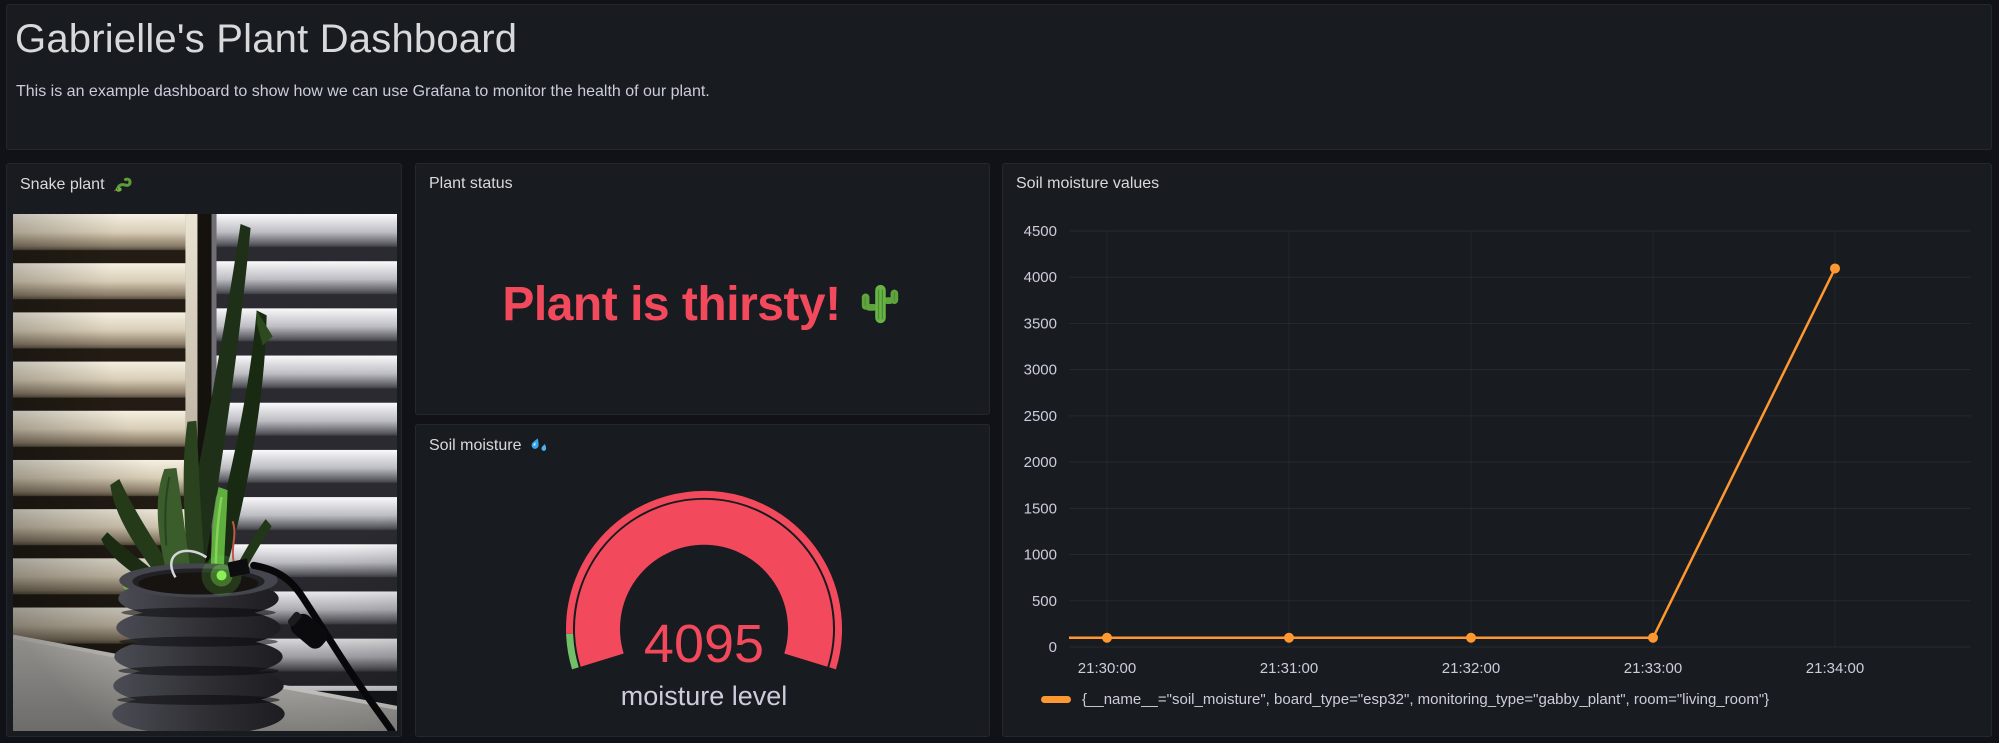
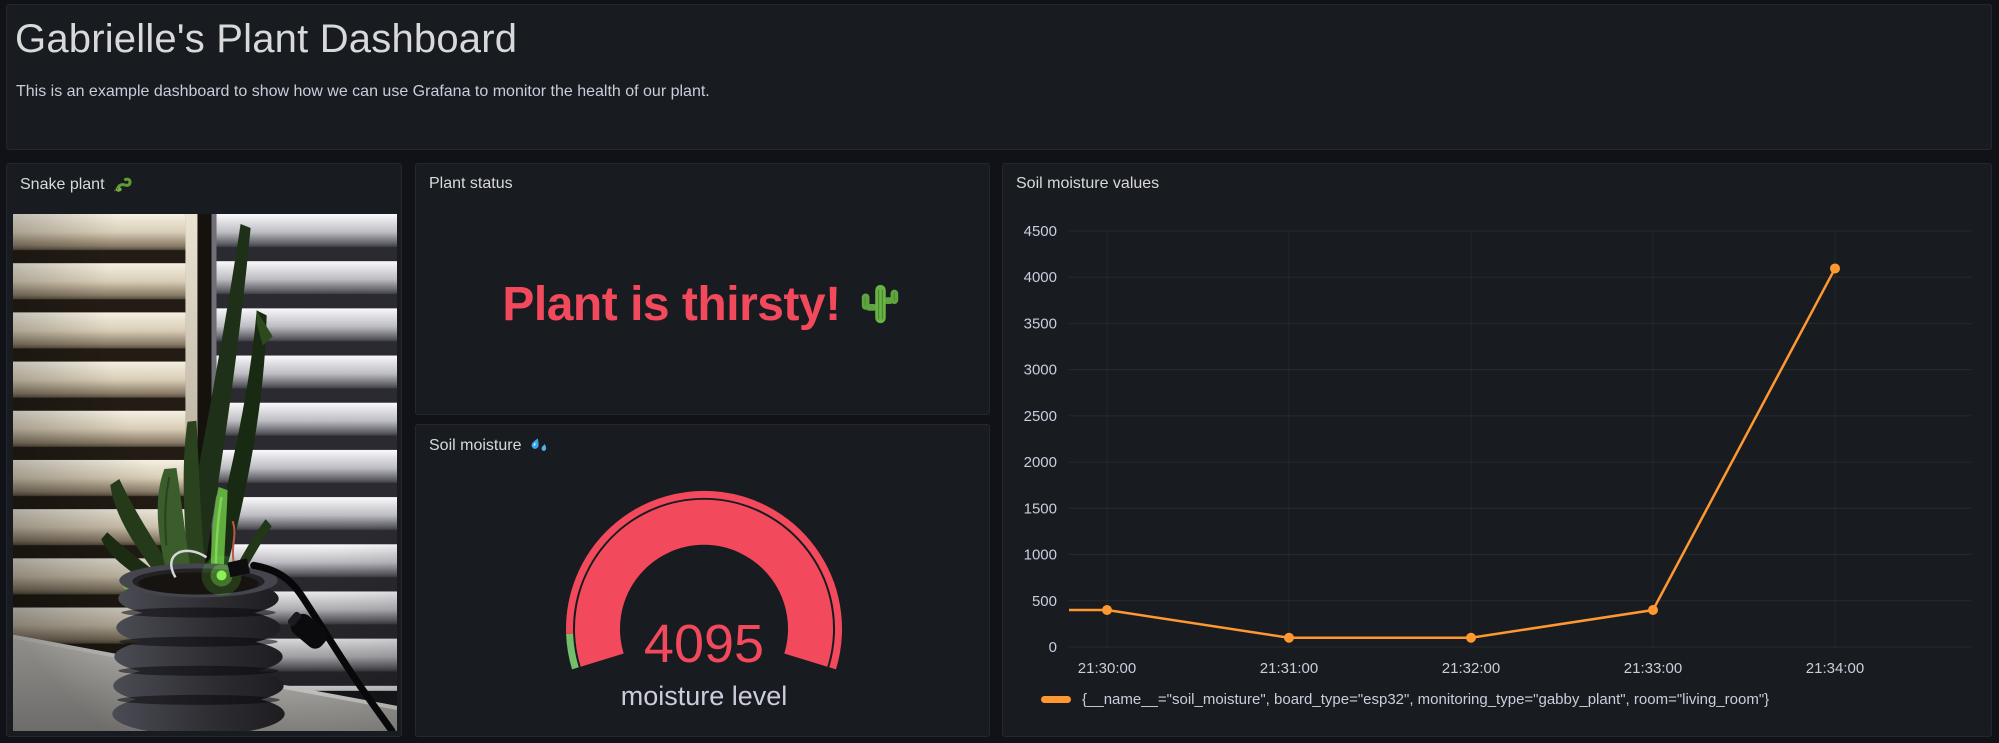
21:30:00: 100 -> 400
21:33:00: 100 -> 400
